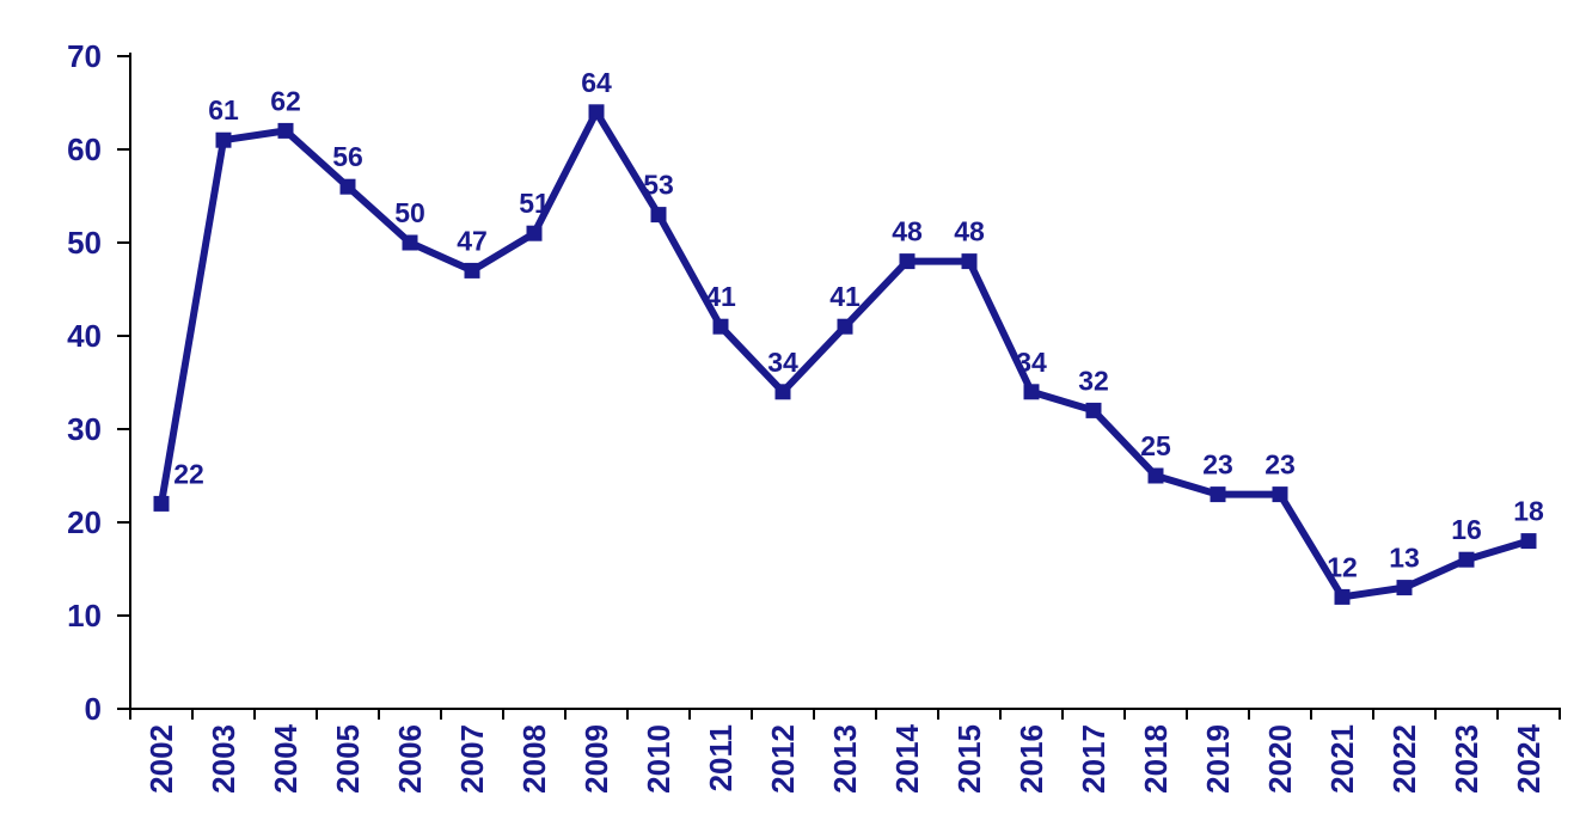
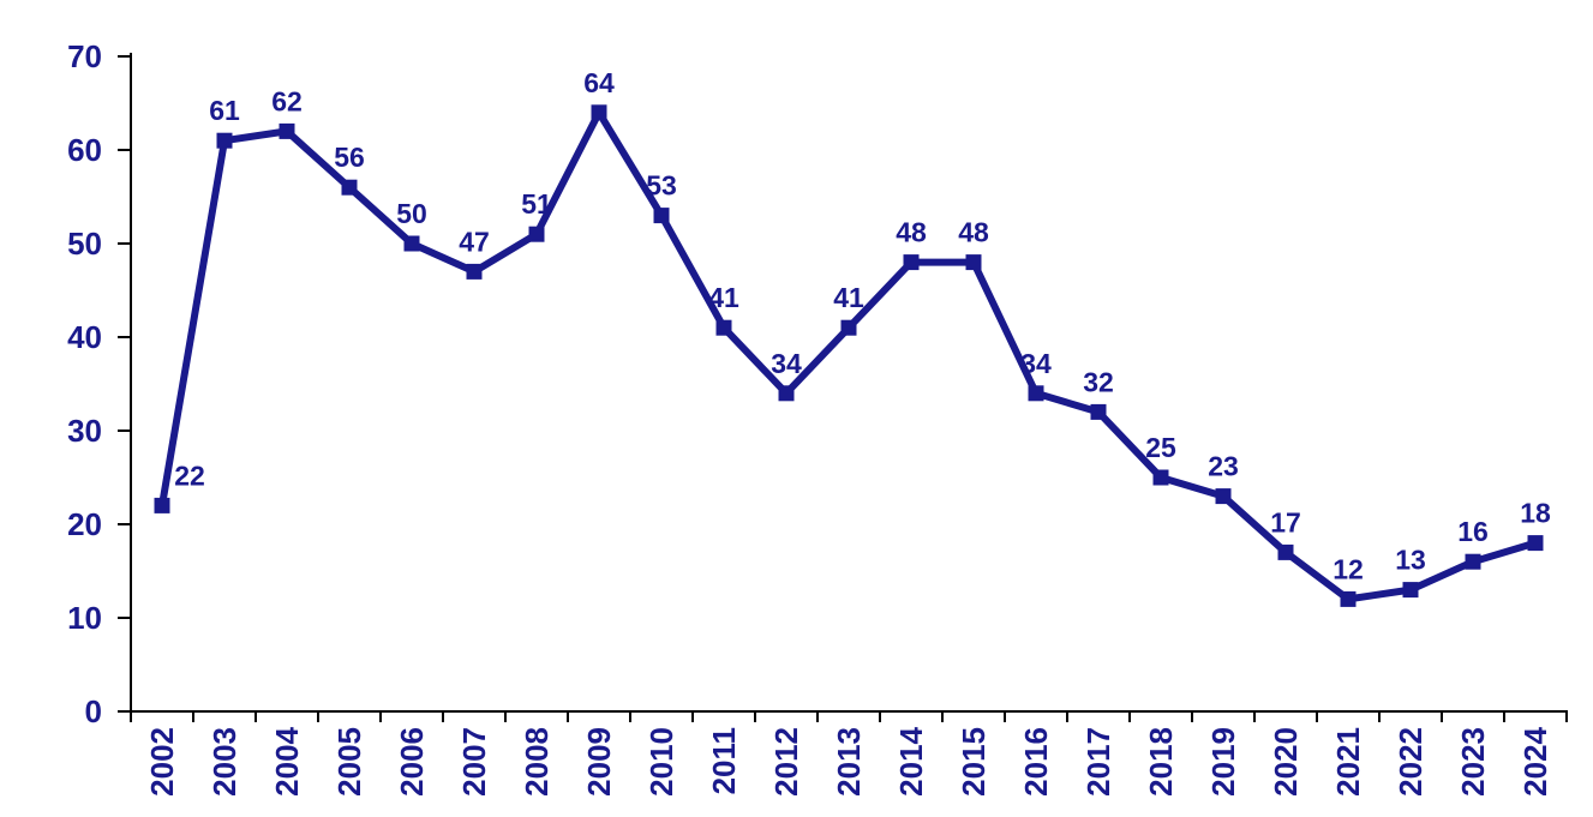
2020: 23 -> 17
